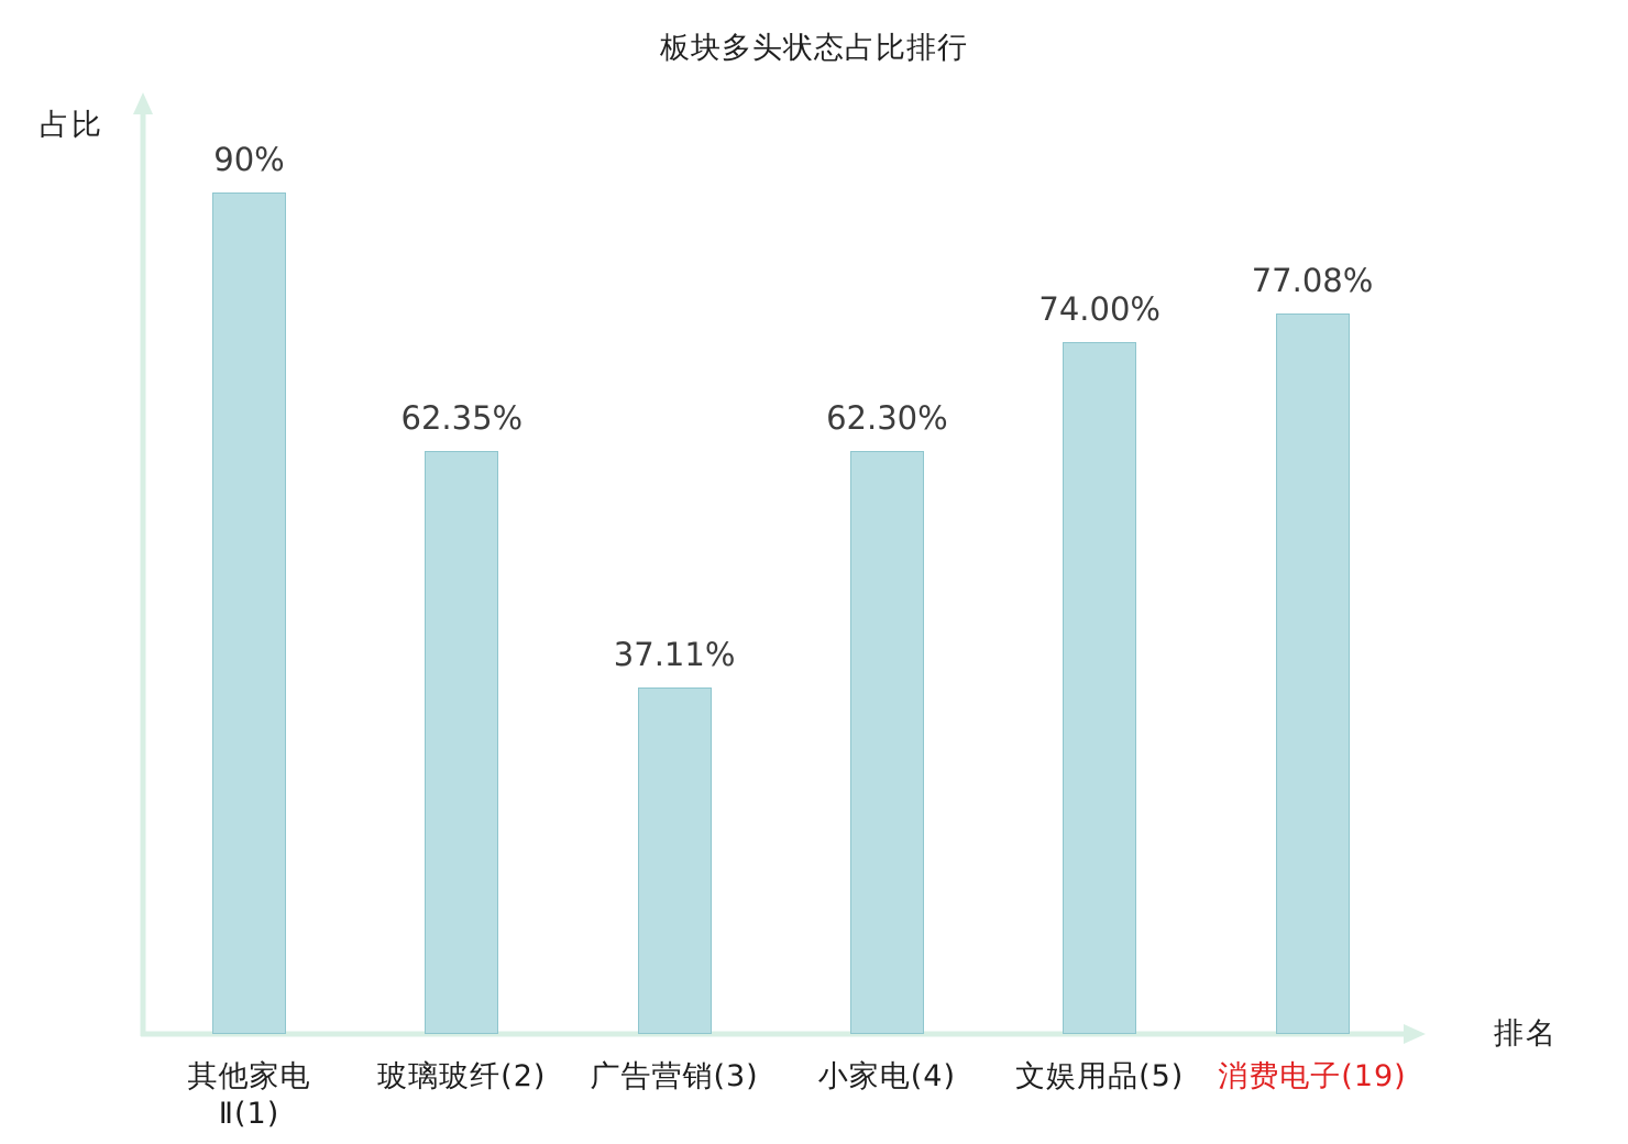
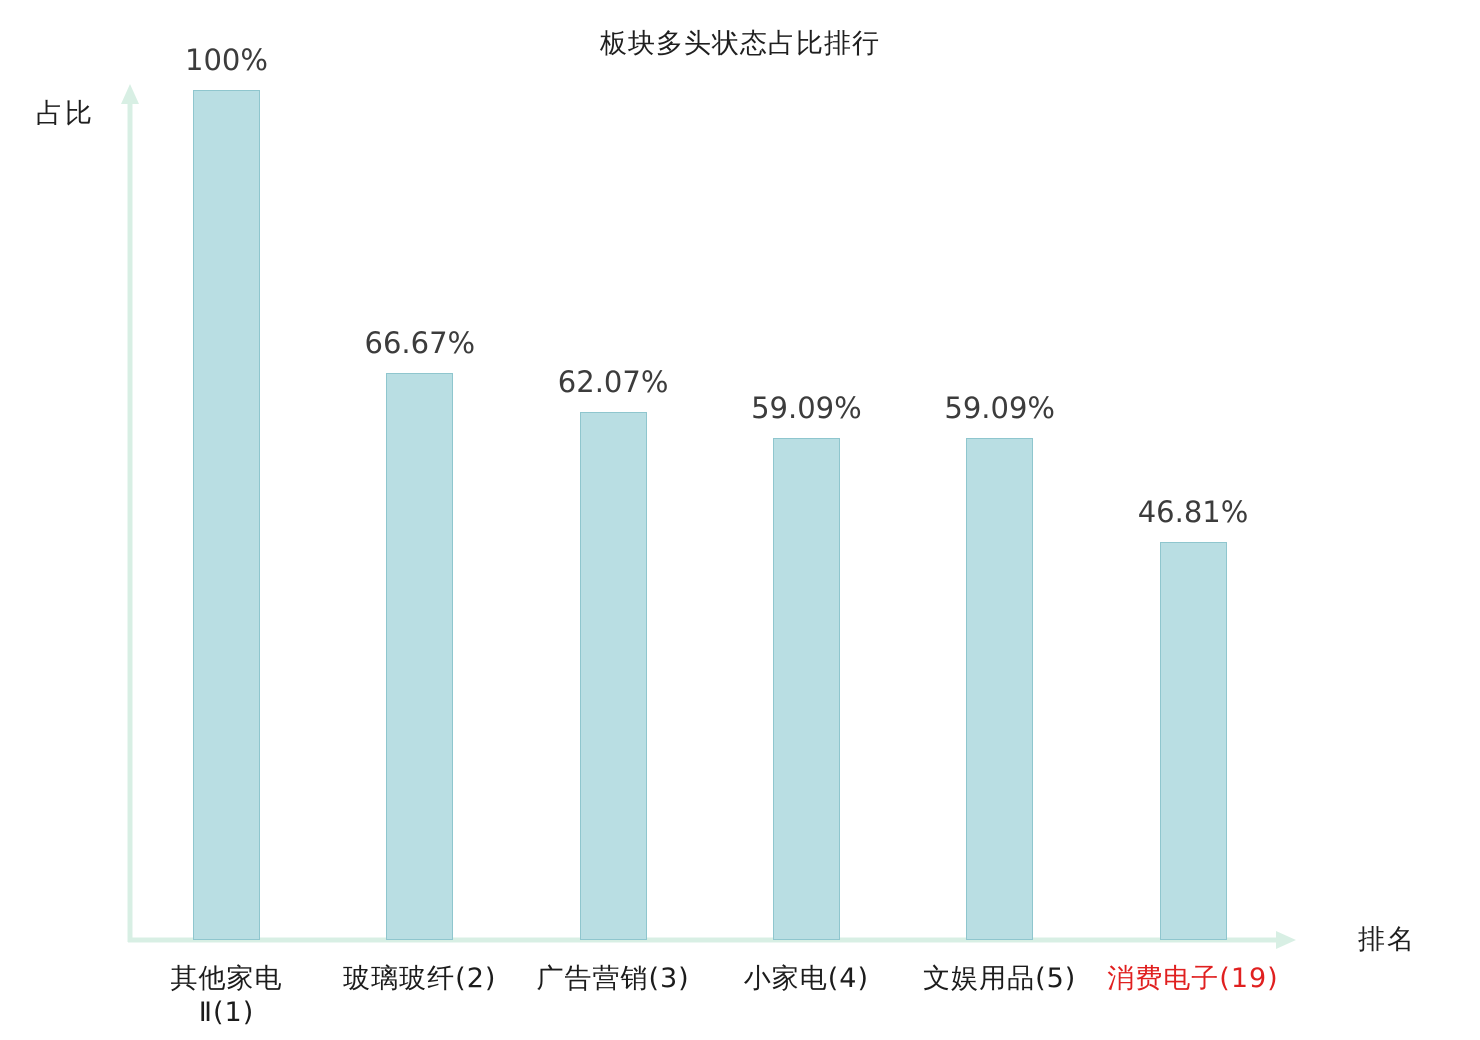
其他家电 Ⅱ(1): 90% -> 100%
玻璃玻纤(2): 62.35% -> 66.67%
广告营销(3): 37.11% -> 62.07%
小家电(4): 62.30% -> 59.09%
文娱用品(5): 74.00% -> 59.09%
消费电子(19): 77.08% -> 46.81%
